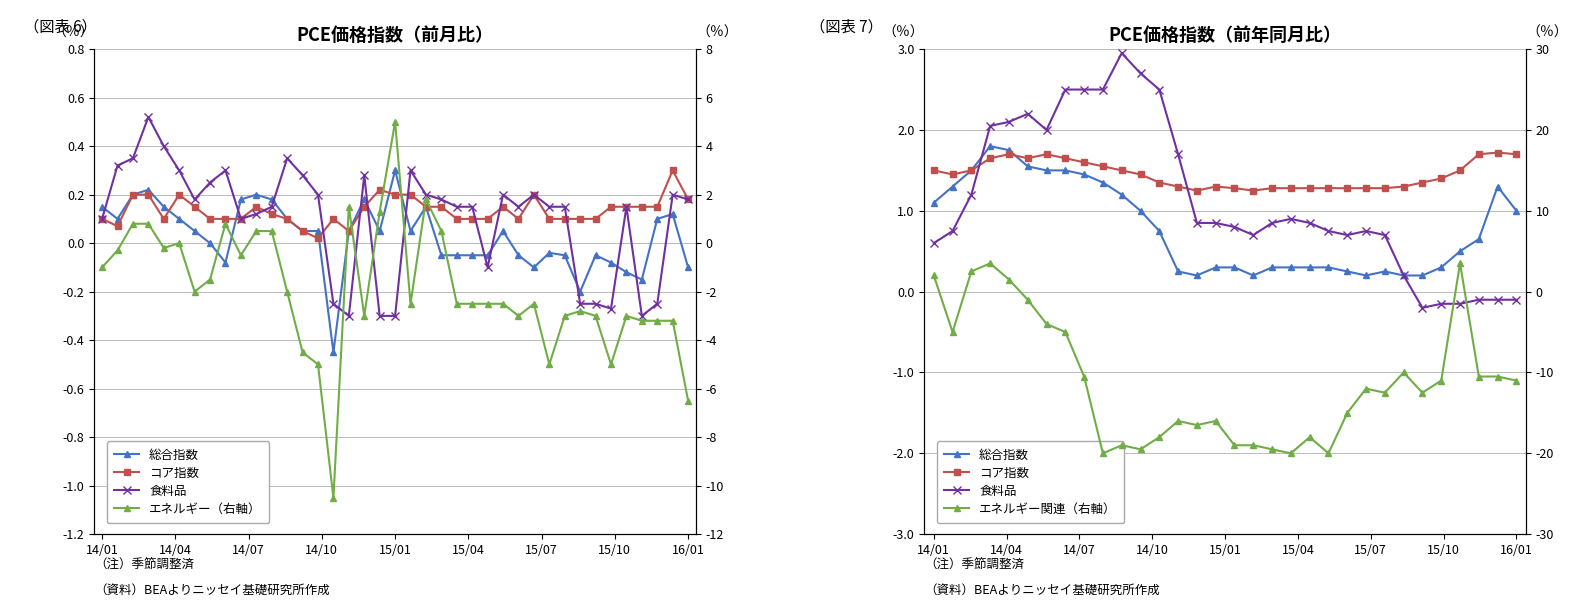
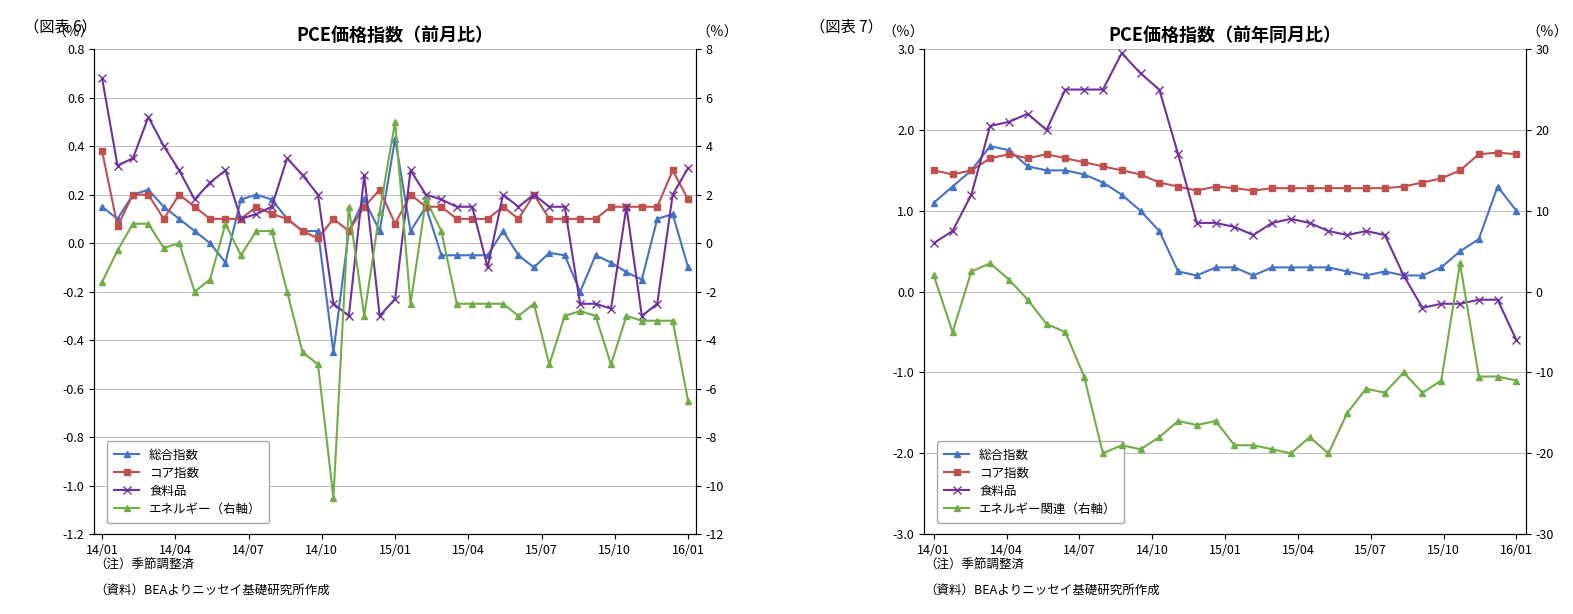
PCE価格指数（前月比）/コア指数/14/01: 0.10 -> 0.38
PCE価格指数（前月比）/食料品/14/01: 0.10 -> 0.68
PCE価格指数（前月比）/エネルギー（右軸）/14/01: -1.0 -> -1.6
PCE価格指数（前月比）/総合指数/15/01: 0.30 -> 0.43
PCE価格指数（前月比）/コア指数/15/01: 0.20 -> 0.08
PCE価格指数（前月比）/食料品/15/01: -0.30 -> -0.23
PCE価格指数（前月比）/食料品/16/01: 0.18 -> 0.31
PCE価格指数（前年同月比）/食料品/16/01: -0.10 -> -0.60
